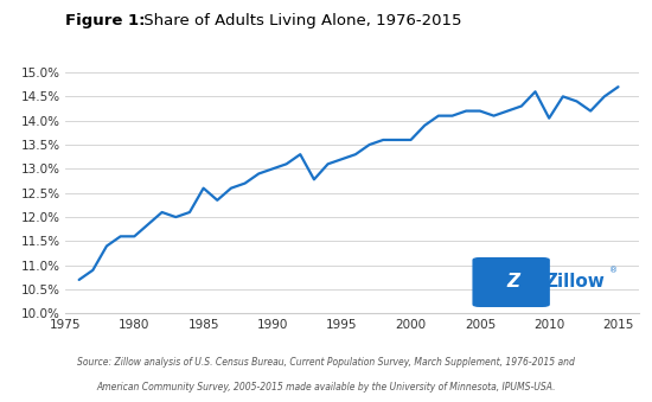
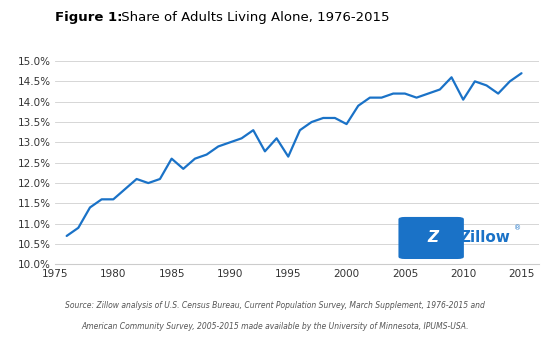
1995: 13.20% -> 12.65%
2000: 13.60% -> 13.45%
